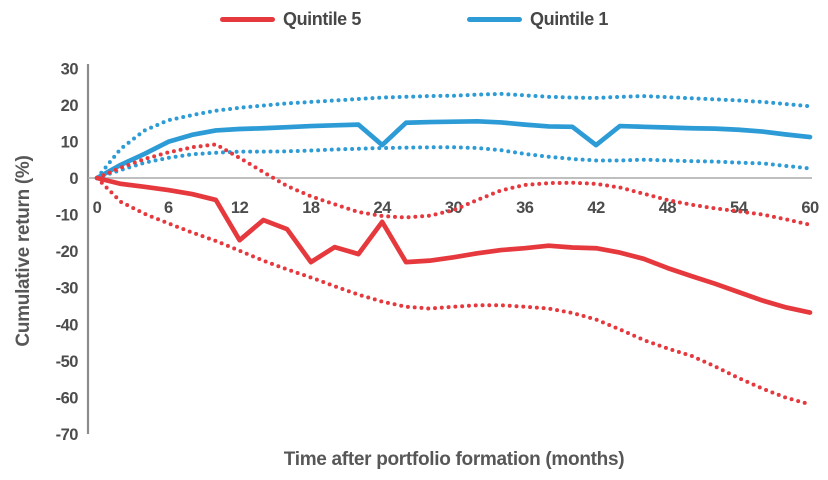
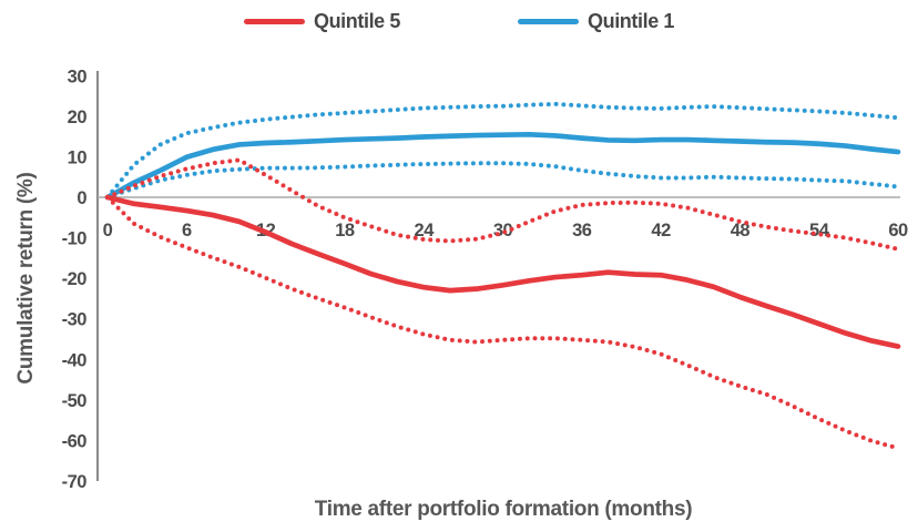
Quintile 5/12: -17 -> -9
Quintile 5/18: -23 -> -16
Quintile 1/24: 9 -> 15
Quintile 5/24: -12 -> -22
Quintile 1/42: 9 -> 14
